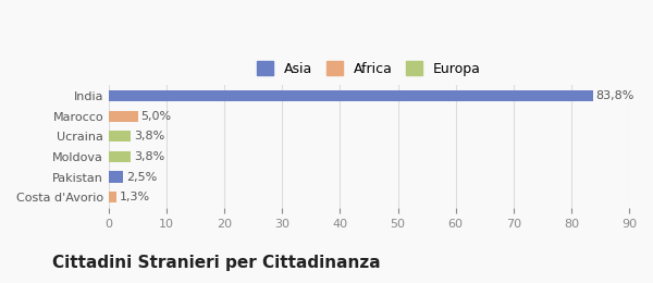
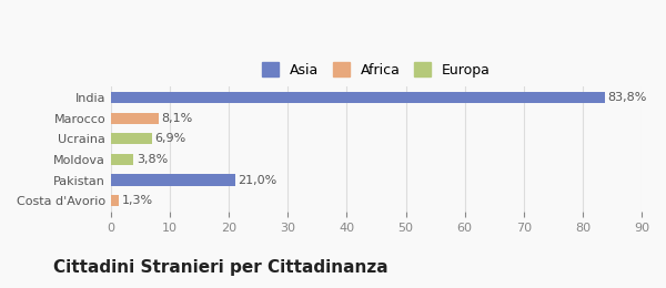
Marocco: 5,0% -> 8,1%
Ucraina: 3,8% -> 6,9%
Pakistan: 2,5% -> 21,0%
